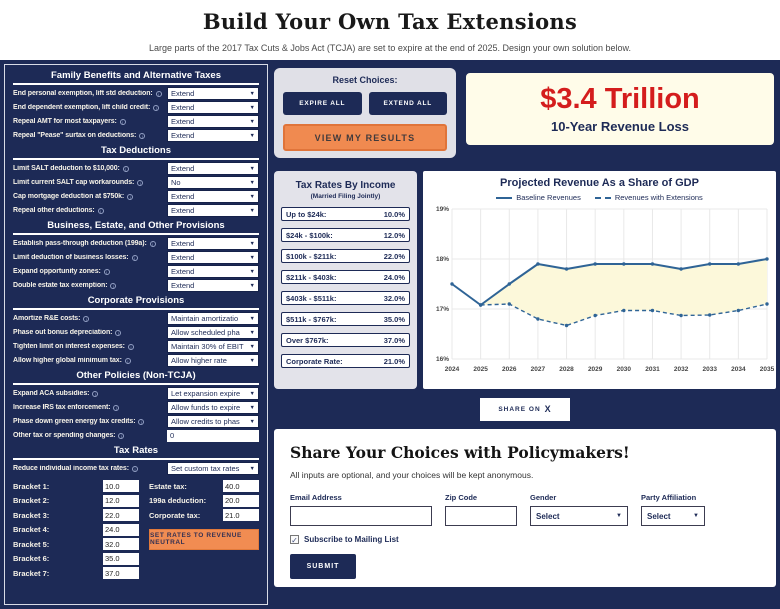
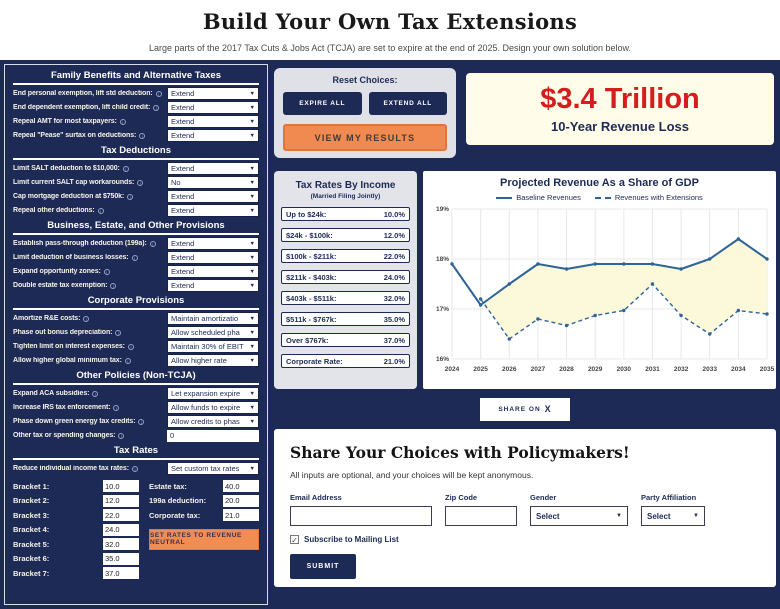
Baseline Revenues/2024: 17.5% -> 17.9%
Revenues with Extensions/2025: 17.1% -> 17.2%
Revenues with Extensions/2026: 17.1% -> 16.4%
Revenues with Extensions/2031: 17.0% -> 17.5%
Baseline Revenues/2033: 17.9% -> 18.0%
Revenues with Extensions/2033: 16.9% -> 16.5%
Baseline Revenues/2034: 17.9% -> 18.4%
Revenues with Extensions/2035: 17.1% -> 16.9%
